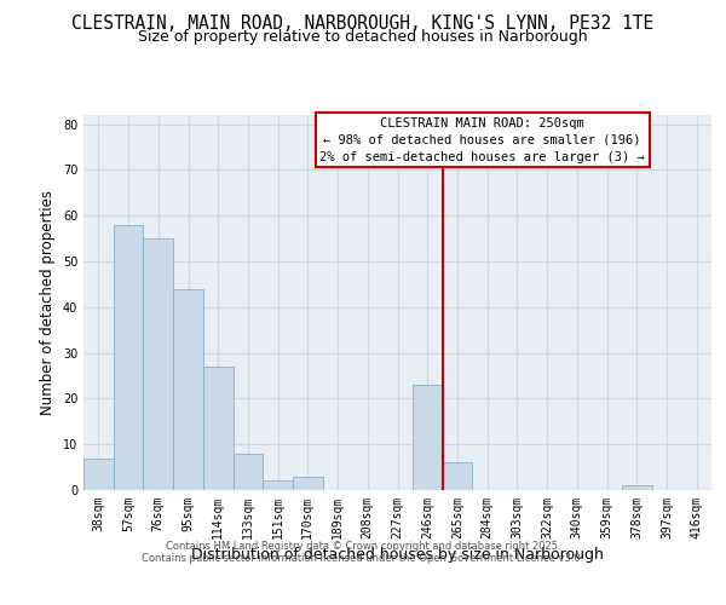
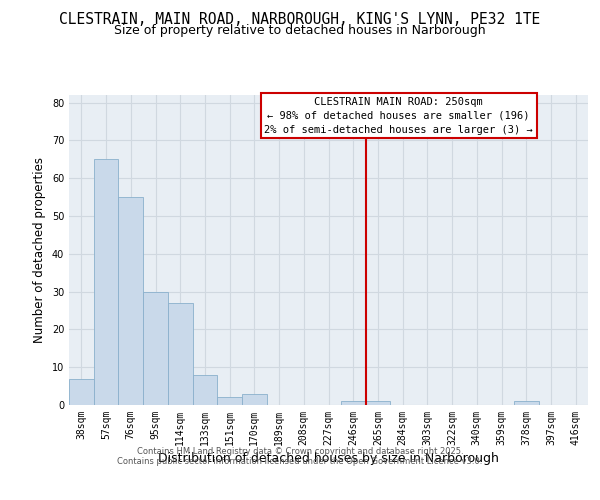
57sqm: 58 -> 65
95sqm: 44 -> 30
246sqm: 23 -> 1
265sqm: 6 -> 1
